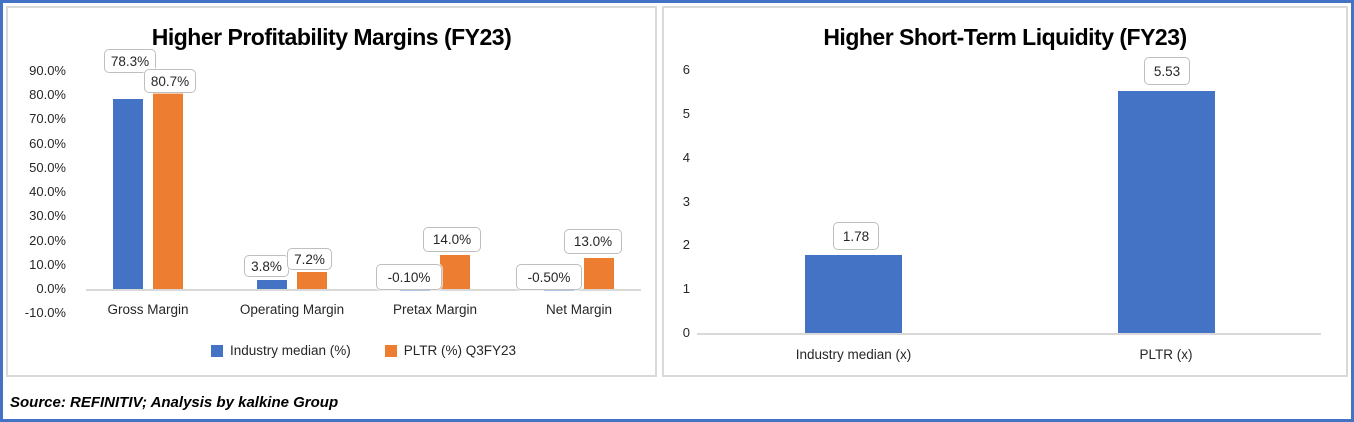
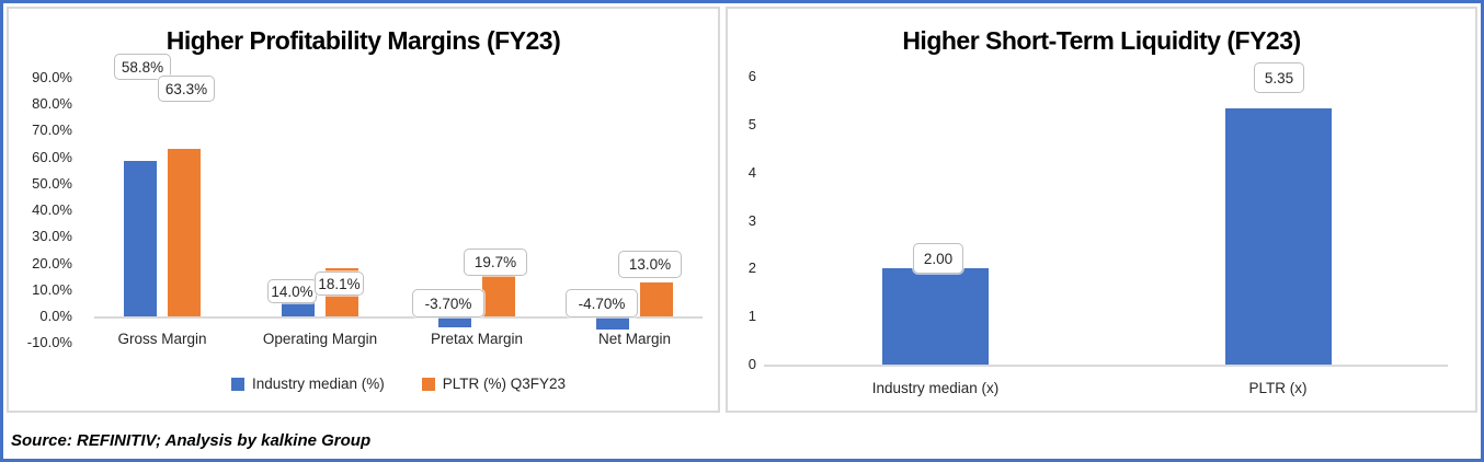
Higher Profitability Margins (FY23)/Industry median (%)/Gross Margin: 78.3% -> 58.8%
Higher Profitability Margins (FY23)/PLTR (%) Q3FY23/Gross Margin: 80.7% -> 63.3%
Higher Profitability Margins (FY23)/Industry median (%)/Operating Margin: 3.8% -> 14.0%
Higher Profitability Margins (FY23)/PLTR (%) Q3FY23/Operating Margin: 7.2% -> 18.1%
Higher Profitability Margins (FY23)/Industry median (%)/Pretax Margin: -0.10% -> -3.70%
Higher Profitability Margins (FY23)/PLTR (%) Q3FY23/Pretax Margin: 14.0% -> 19.7%
Higher Profitability Margins (FY23)/Industry median (%)/Net Margin: -0.50% -> -4.70%
Higher Short-Term Liquidity (FY23)/Industry median (x): 1.78 -> 2.00
Higher Short-Term Liquidity (FY23)/PLTR (x): 5.53 -> 5.35
